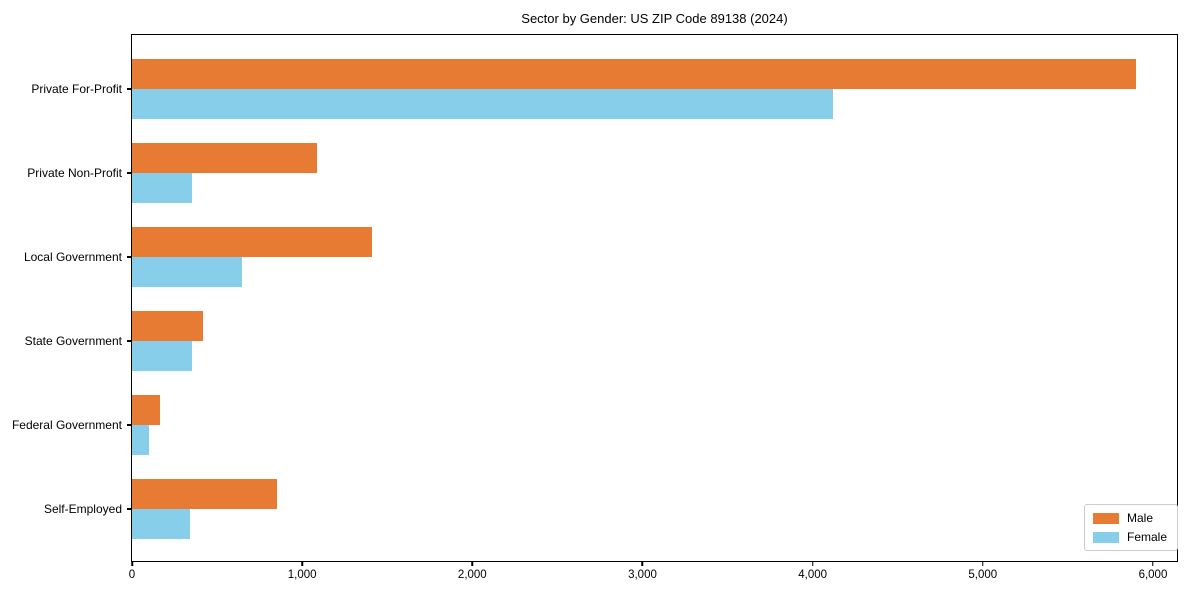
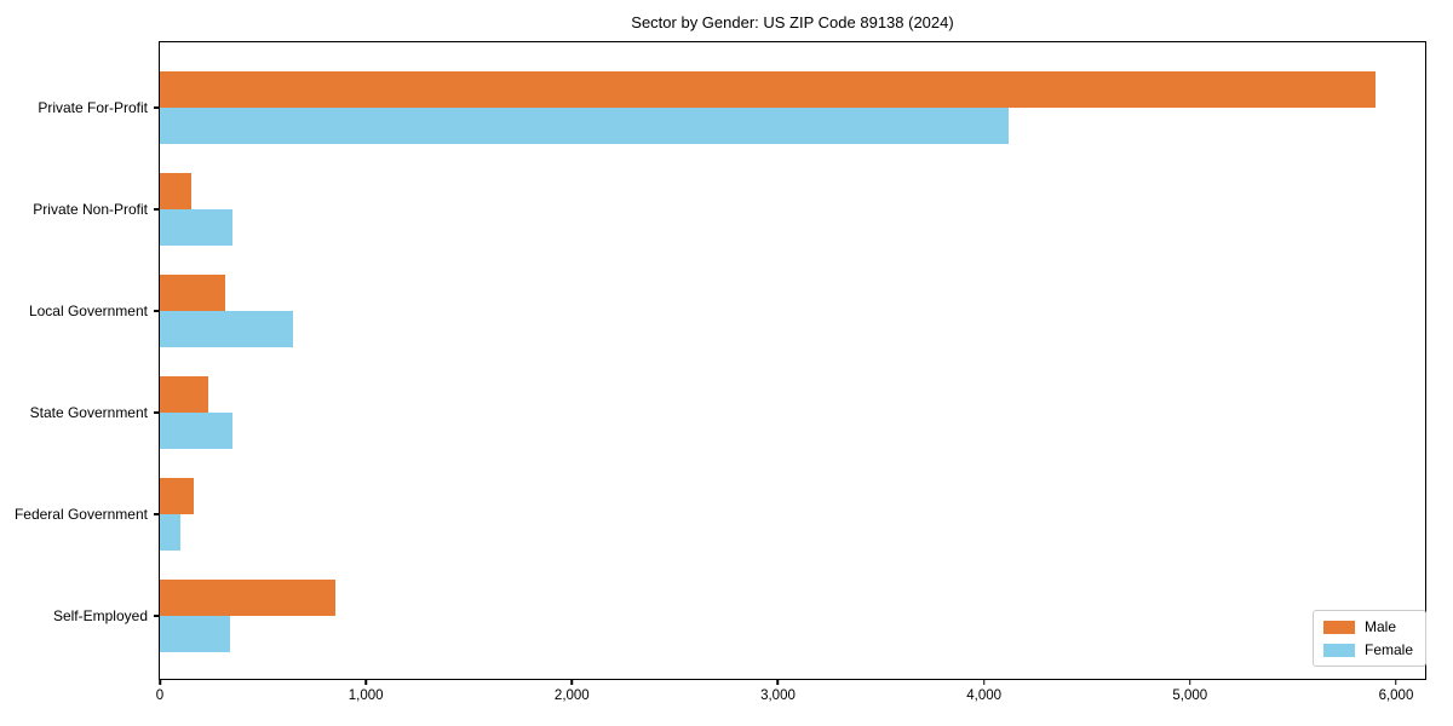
Male/Private Non-Profit: 1090 -> 150
Male/Local Government: 1410 -> 320
Male/State Government: 420 -> 240
